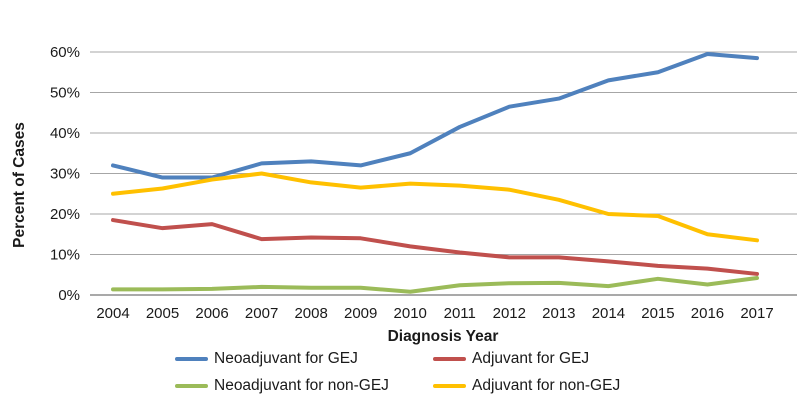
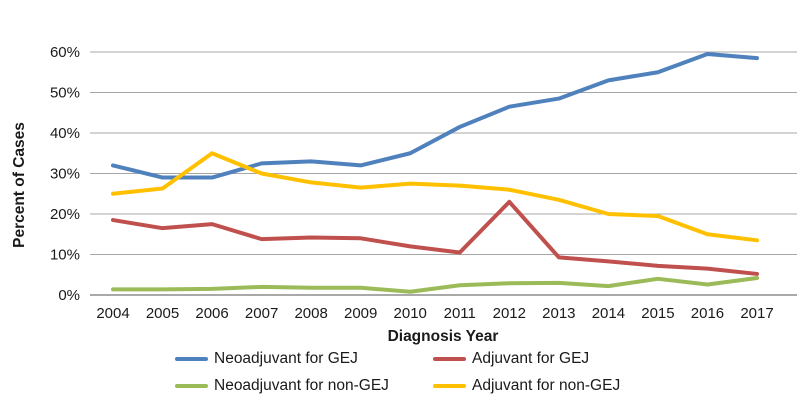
Adjuvant for non-GEJ/2006: 28% -> 35%
Adjuvant for GEJ/2012: 9% -> 23%
